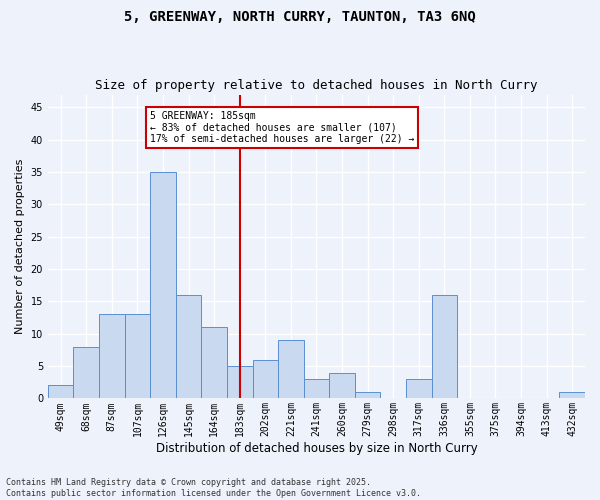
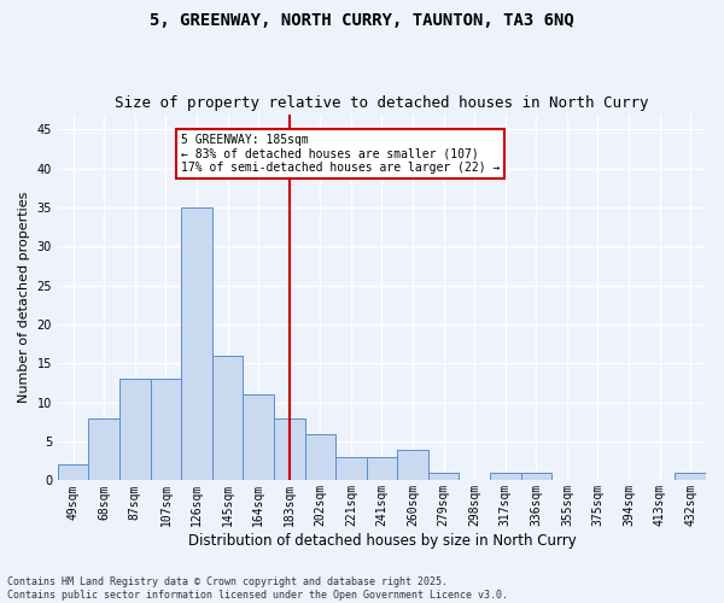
183sqm: 5 -> 8
221sqm: 9 -> 3
317sqm: 3 -> 1
336sqm: 16 -> 1
